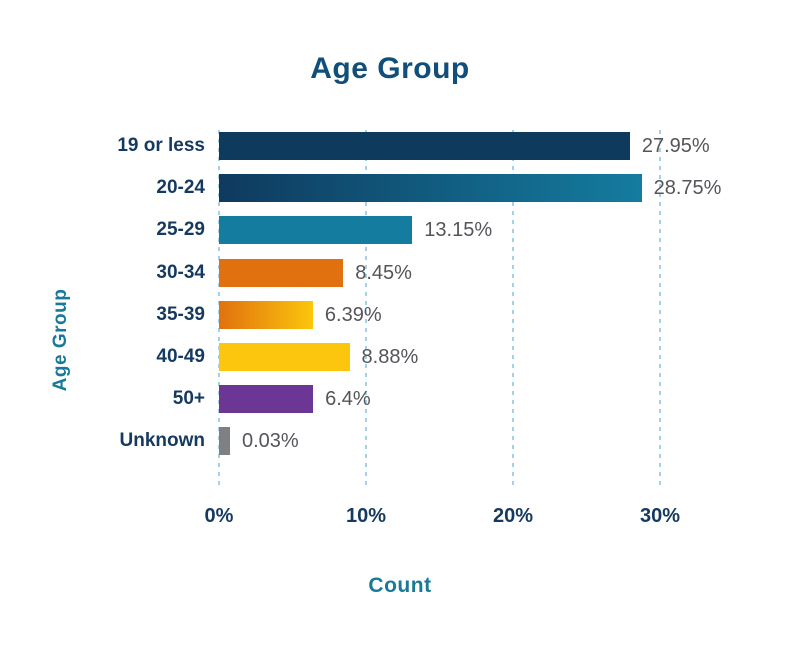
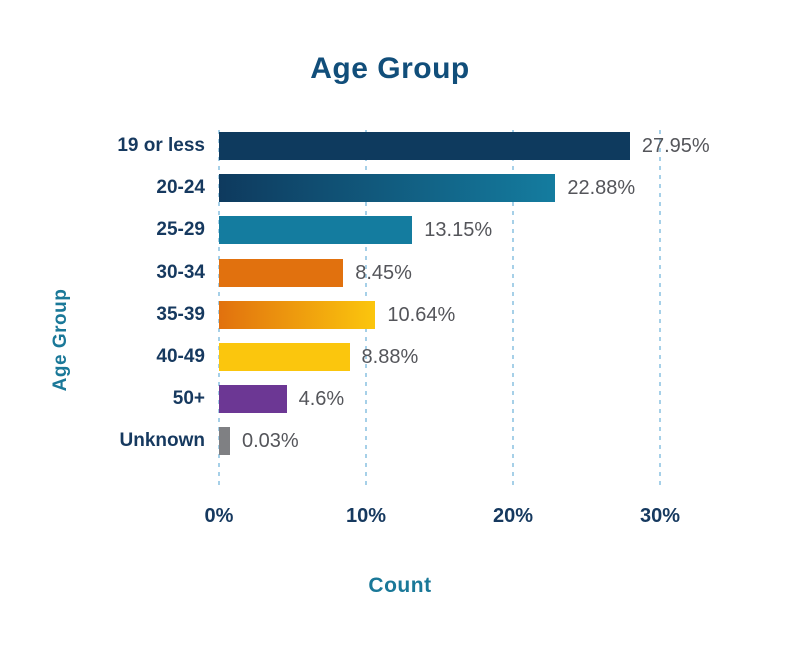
20-24: 28.75% -> 22.88%
35-39: 6.39% -> 10.64%
50+: 6.4% -> 4.6%
